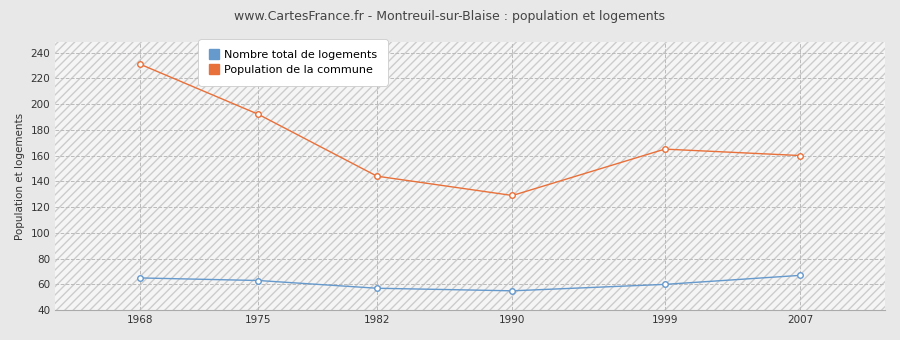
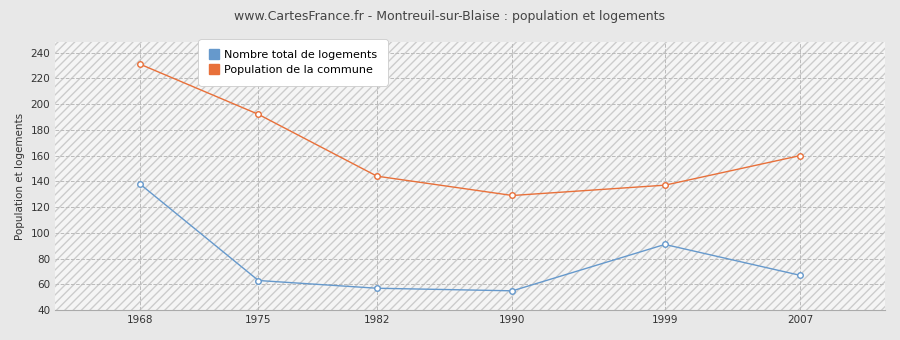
Nombre total de logements/1968: 65 -> 138
Nombre total de logements/1999: 60 -> 91
Population de la commune/1999: 165 -> 137
